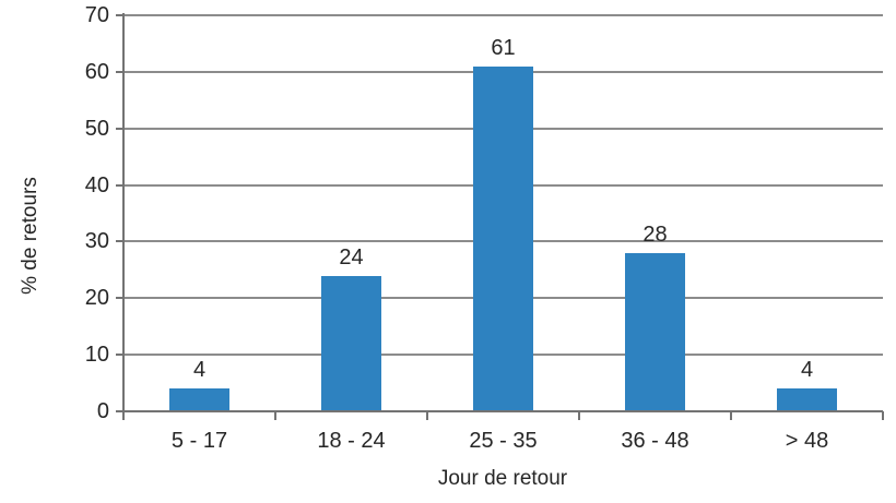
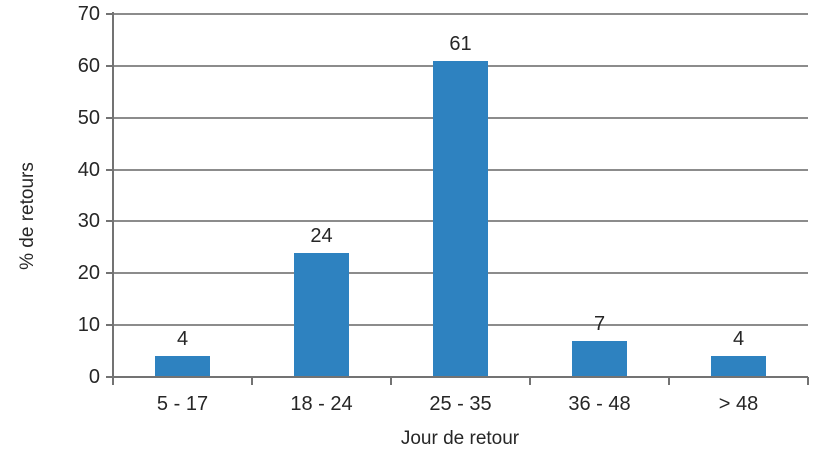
36 - 48: 28 -> 7
